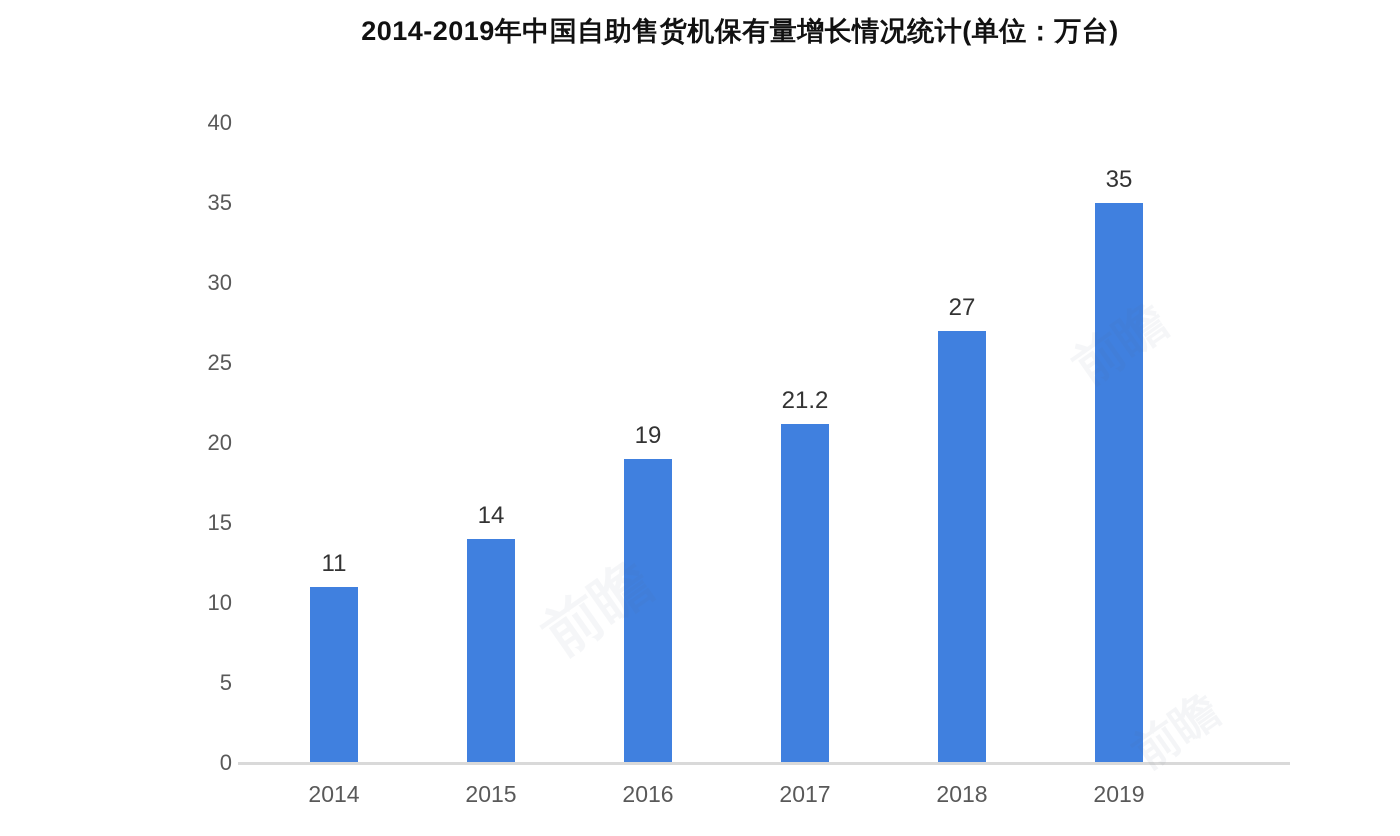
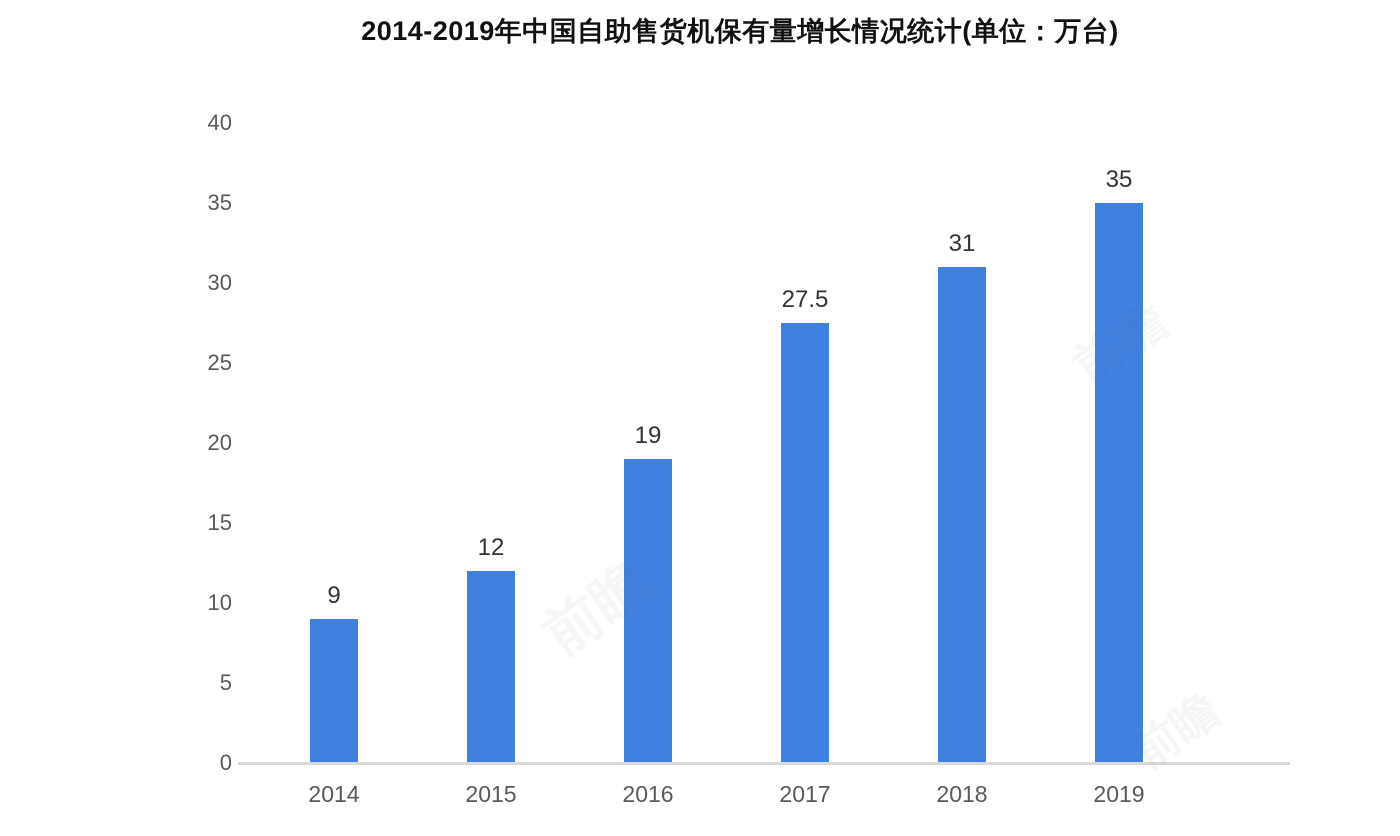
2014: 11 -> 9
2015: 14 -> 12
2017: 21.2 -> 27.5
2018: 27 -> 31
